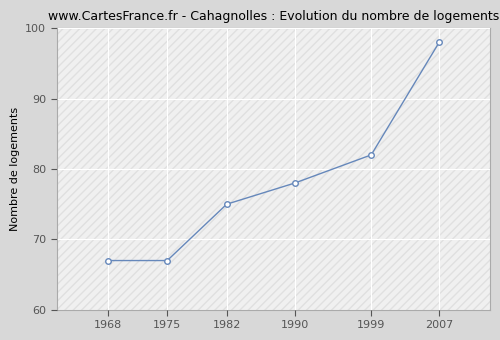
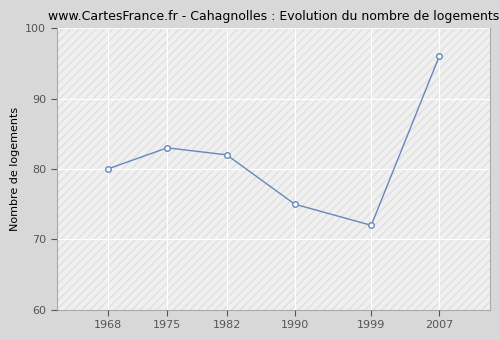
1968: 67 -> 80
1975: 67 -> 83
1982: 75 -> 82
1990: 78 -> 75
1999: 82 -> 72
2007: 98 -> 96
